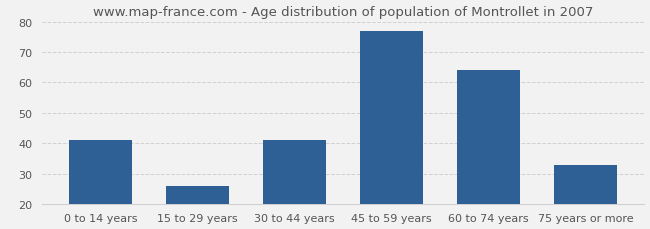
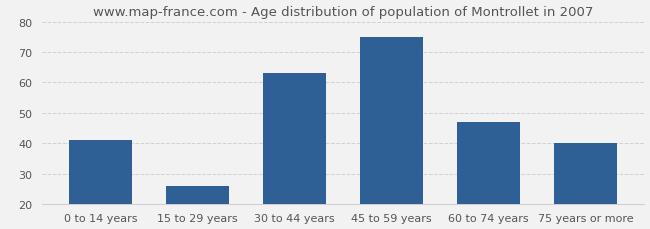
30 to 44 years: 41 -> 63
45 to 59 years: 77 -> 75
60 to 74 years: 64 -> 47
75 years or more: 33 -> 40
